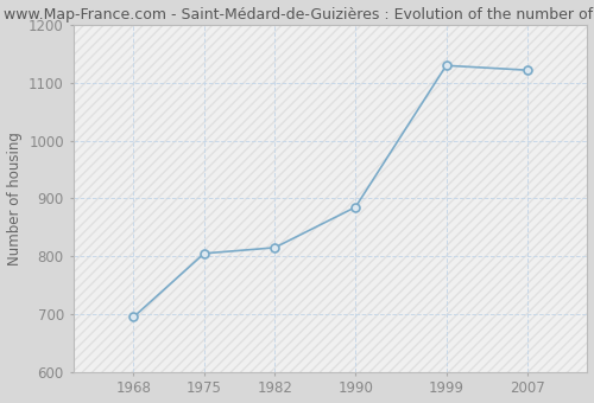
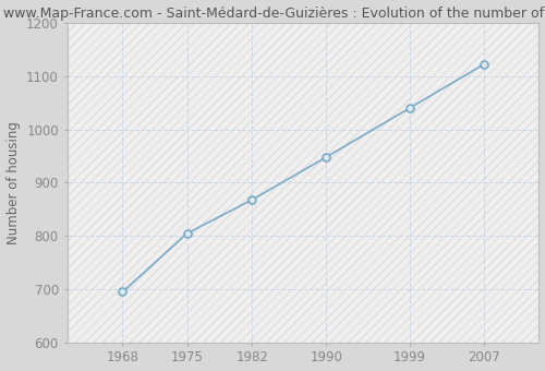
1982: 815 -> 868
1990: 885 -> 948
1999: 1130 -> 1040
